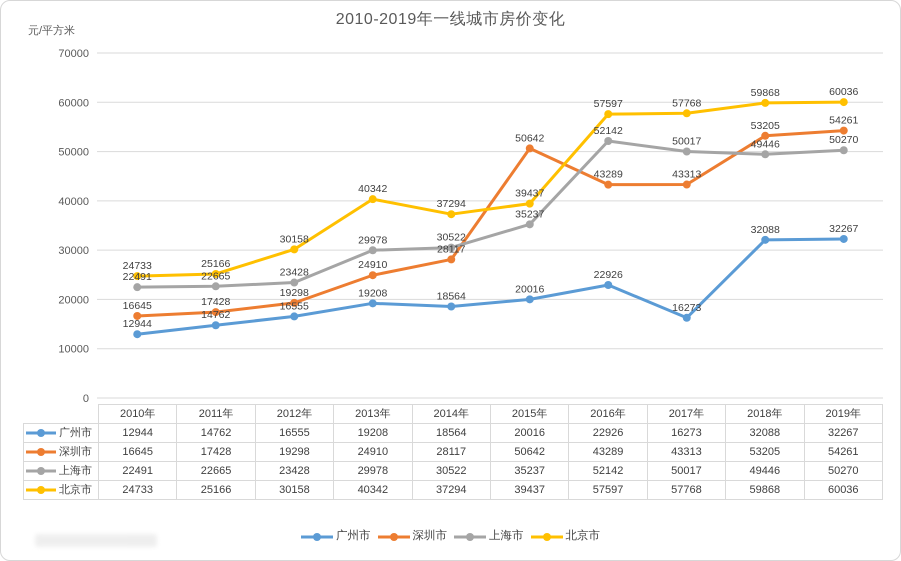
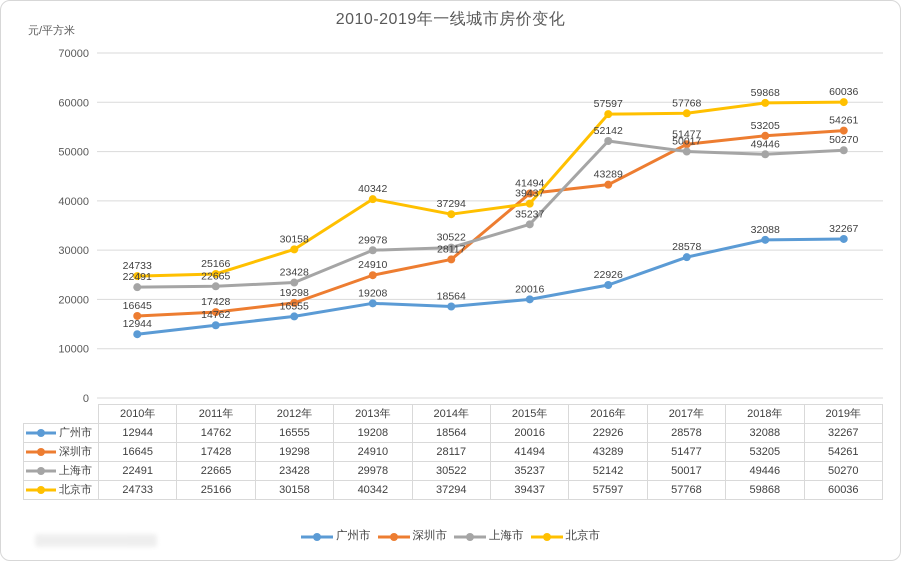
深圳市/2015年: 50642 -> 41494
广州市/2017年: 16273 -> 28578
深圳市/2017年: 43313 -> 51477
